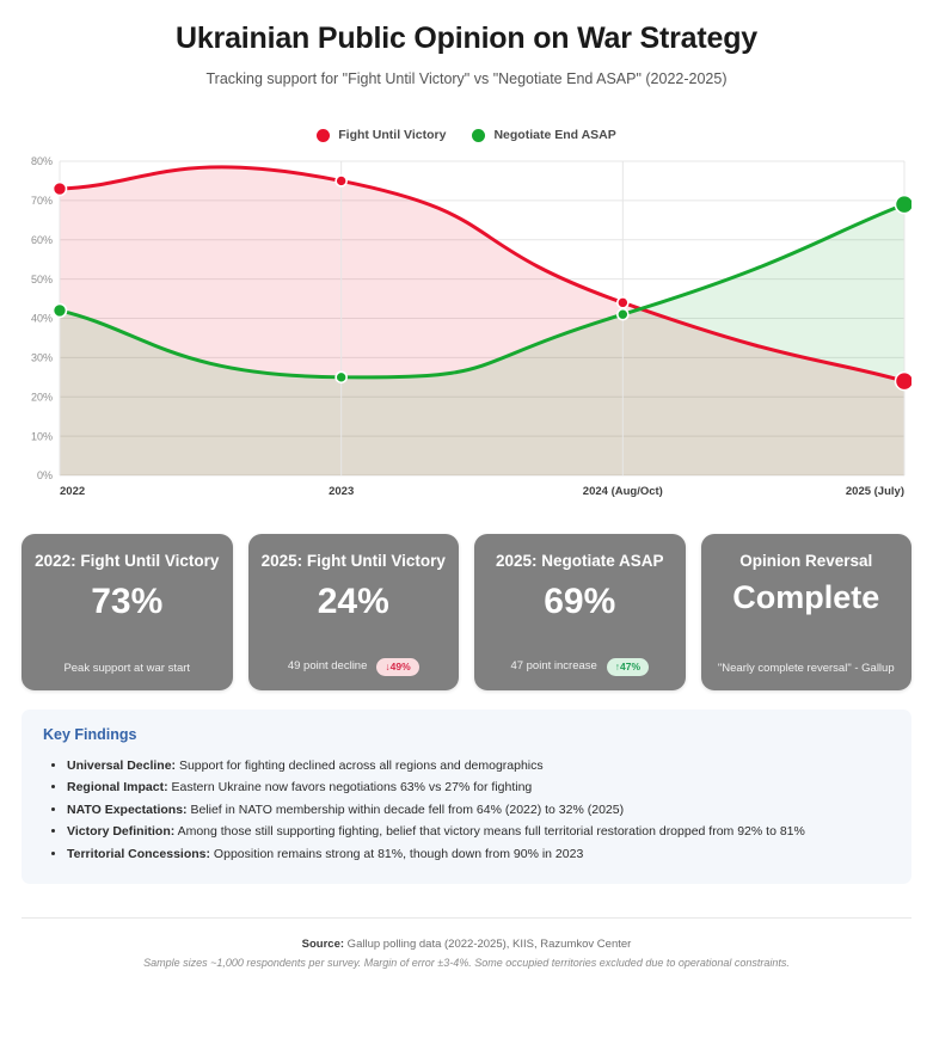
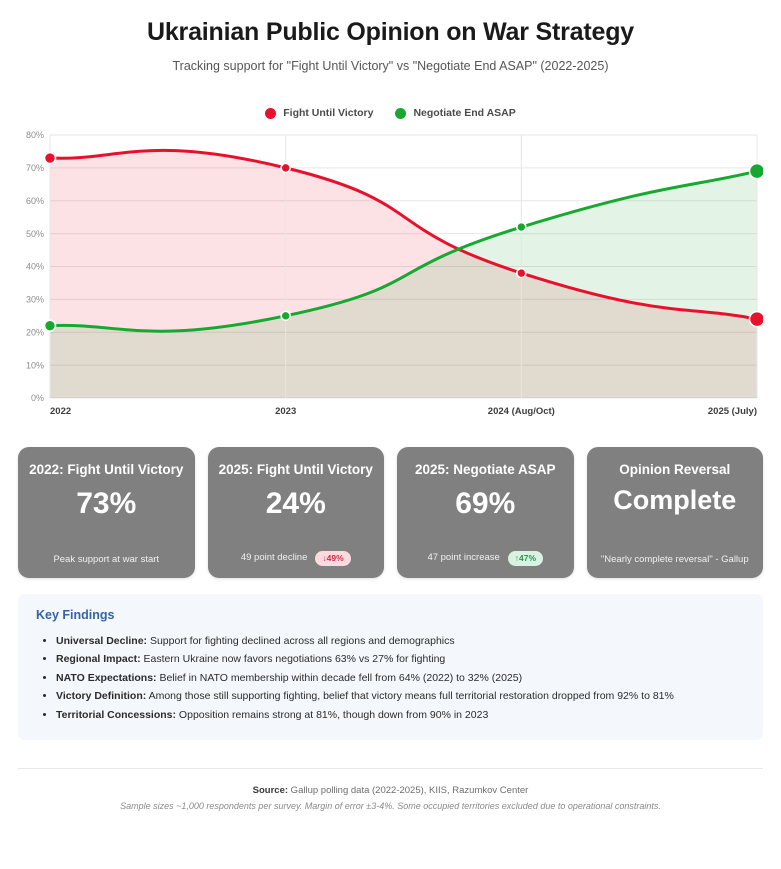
Negotiate End ASAP/2022: 42% -> 22%
Fight Until Victory/2023: 75% -> 70%
Fight Until Victory/2024 (Aug/Oct): 44% -> 38%
Negotiate End ASAP/2024 (Aug/Oct): 41% -> 52%
